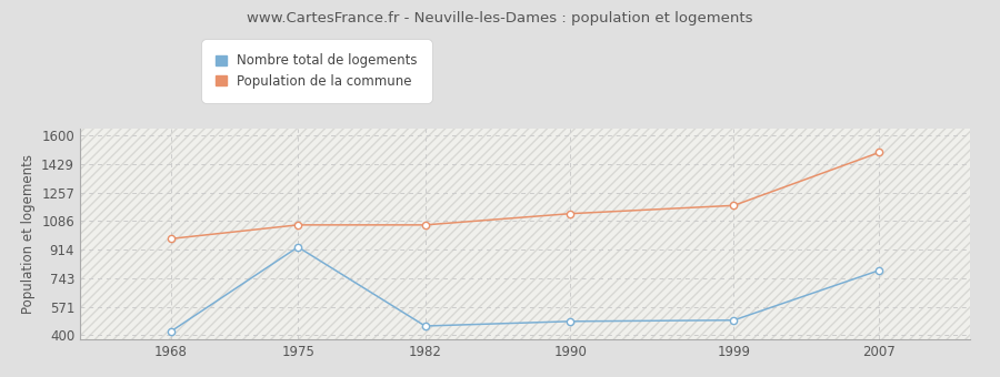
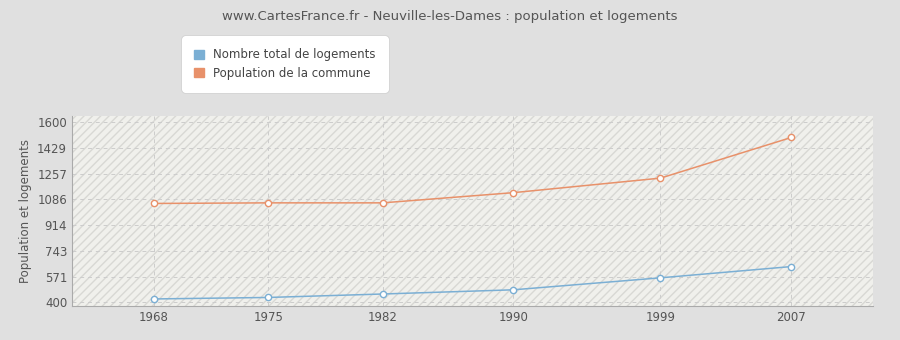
Population de la commune/1968: 980 -> 1060
Nombre total de logements/1975: 930 -> 430
Nombre total de logements/1999: 490 -> 560
Population de la commune/1999: 1180 -> 1230
Nombre total de logements/2007: 790 -> 640
